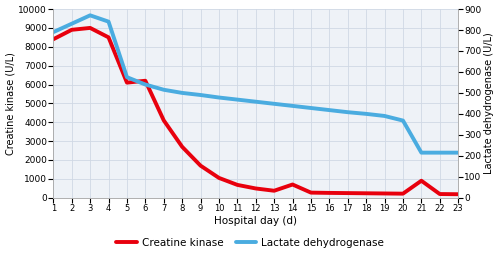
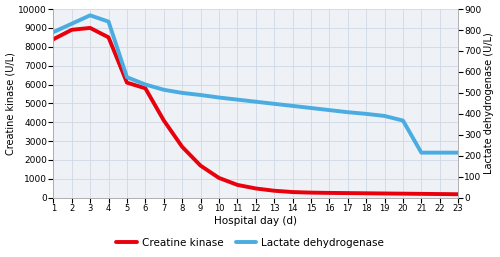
Creatine kinase/6: 6200 -> 5800
Creatine kinase/14: 700 -> 300
Creatine kinase/21: 900 -> 200
